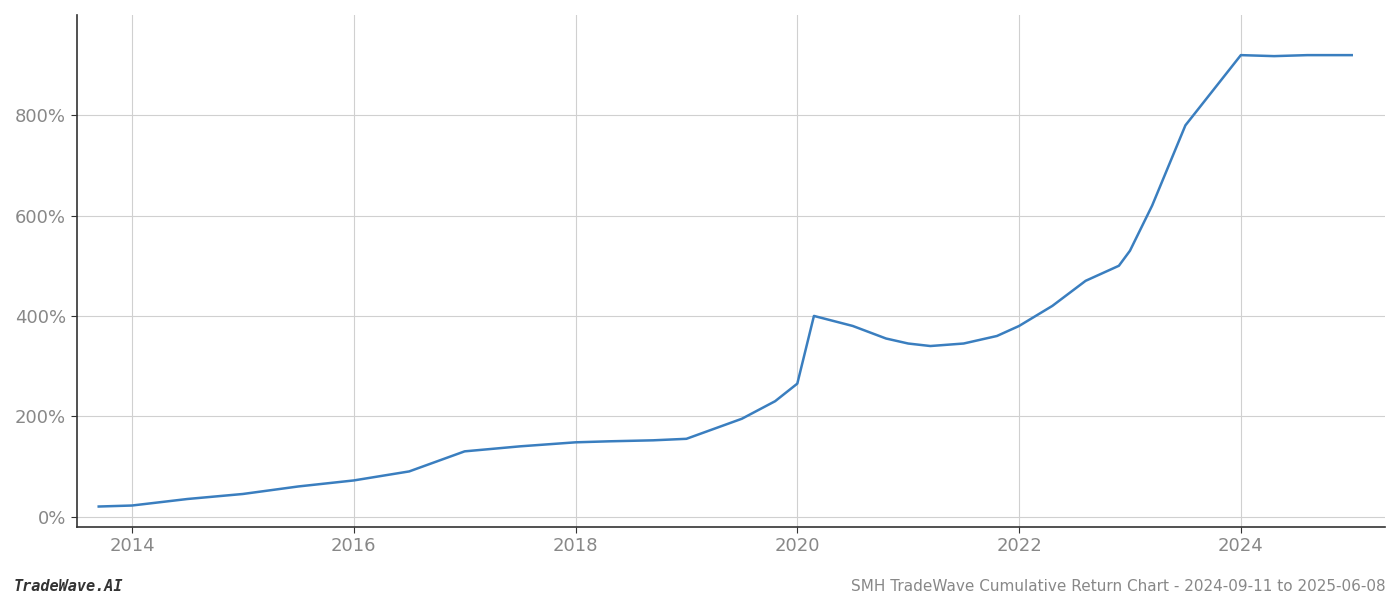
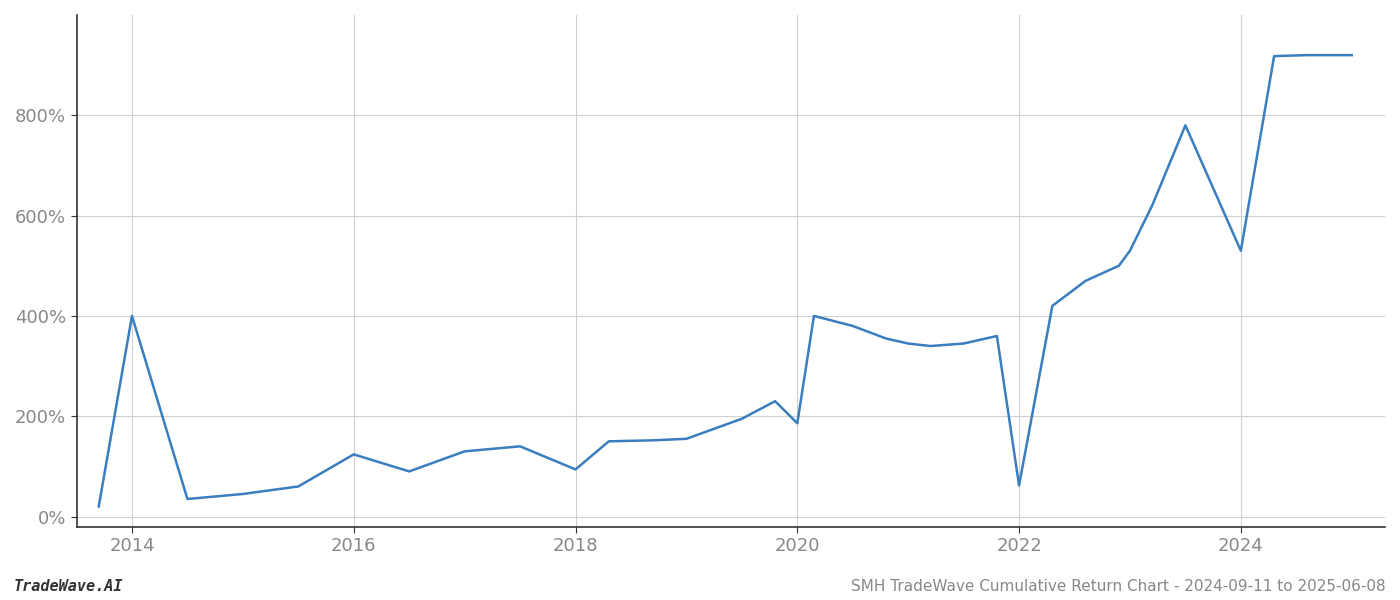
2014: 22% -> 400%
2016: 72% -> 124%
2018: 148% -> 94%
2020: 265% -> 186%
2022: 380% -> 62%
2024: 920% -> 530%
